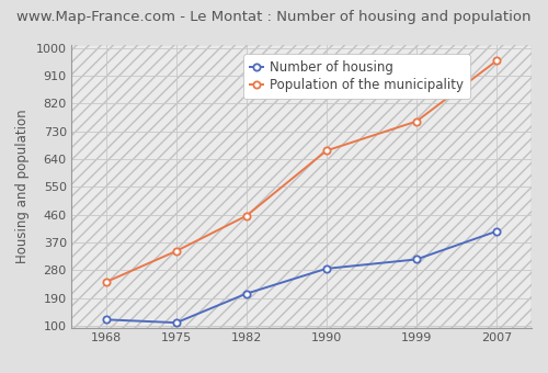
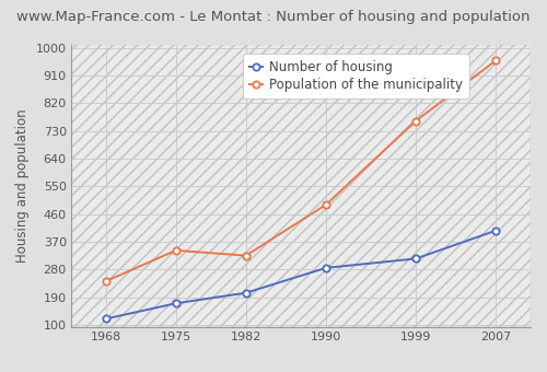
Number of housing/1975: 110 -> 170
Population of the municipality/1982: 456 -> 325
Population of the municipality/1990: 667 -> 490
